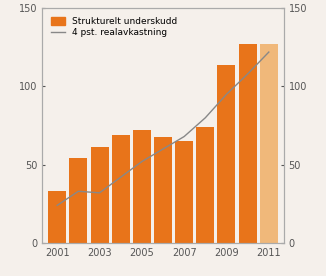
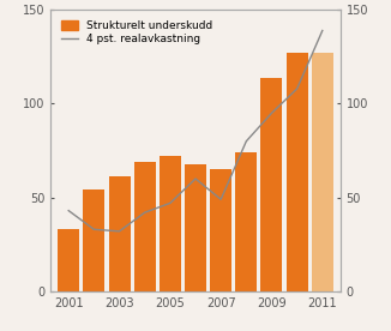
4 pst. realavkastning/2001: 24 -> 43
4 pst. realavkastning/2005: 52 -> 47
4 pst. realavkastning/2007: 68 -> 49
4 pst. realavkastning/2011: 122 -> 139
